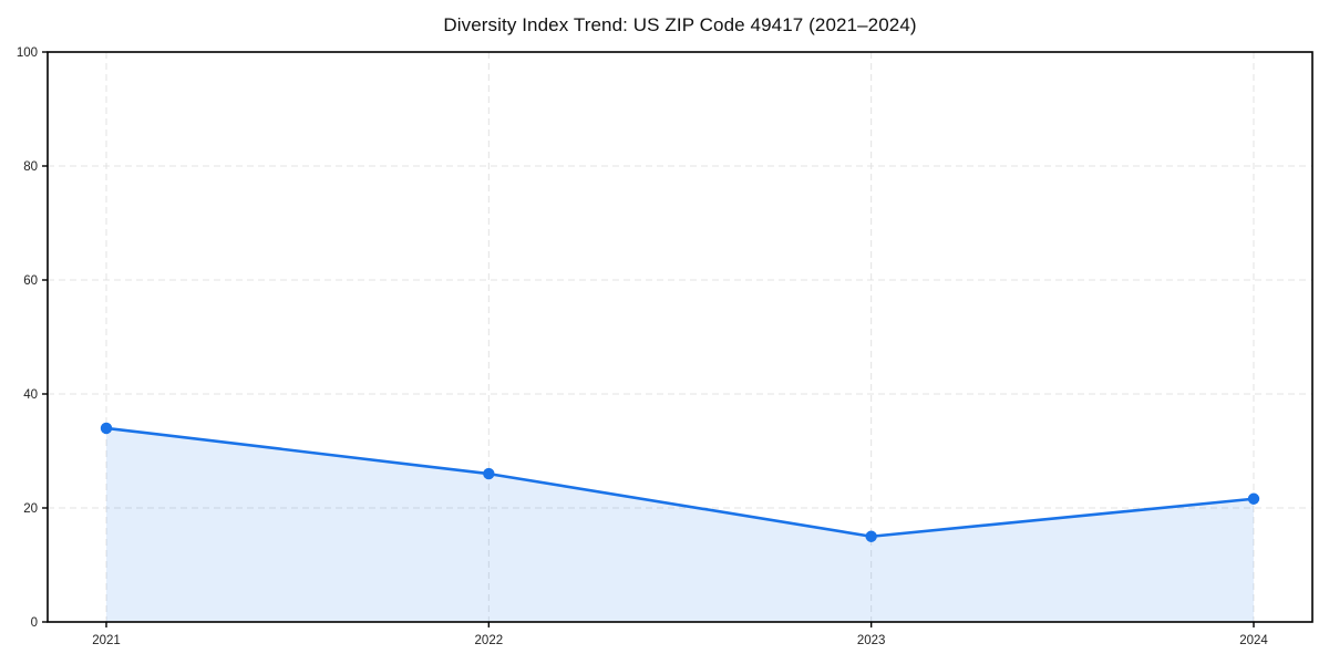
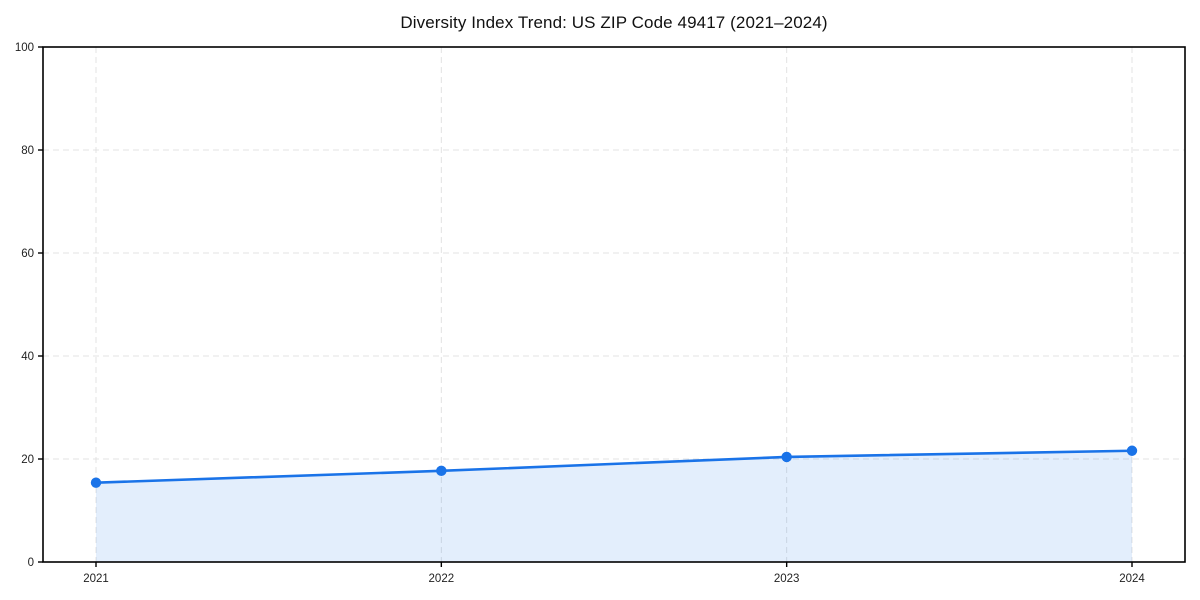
2021: 34 -> 15
2022: 26 -> 18
2023: 15 -> 20
